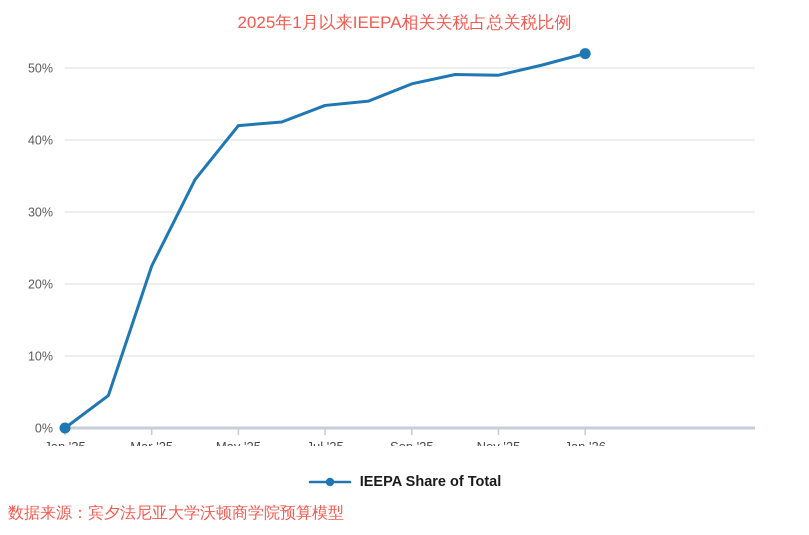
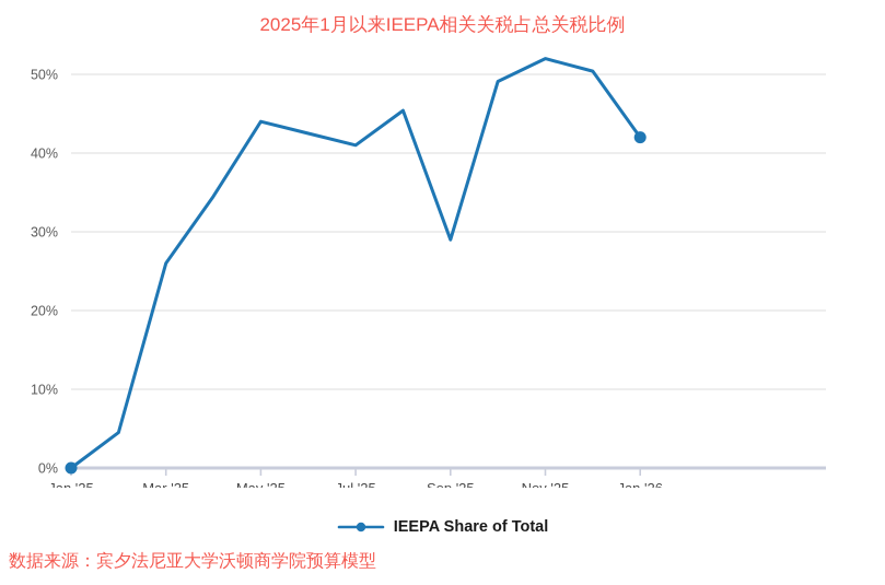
Mar '25: 22% -> 26%
May '25: 42% -> 44%
Jul '25: 45% -> 41%
Sep '25: 48% -> 29%
Nov '25: 49% -> 52%
Jan '26: 52% -> 42%
